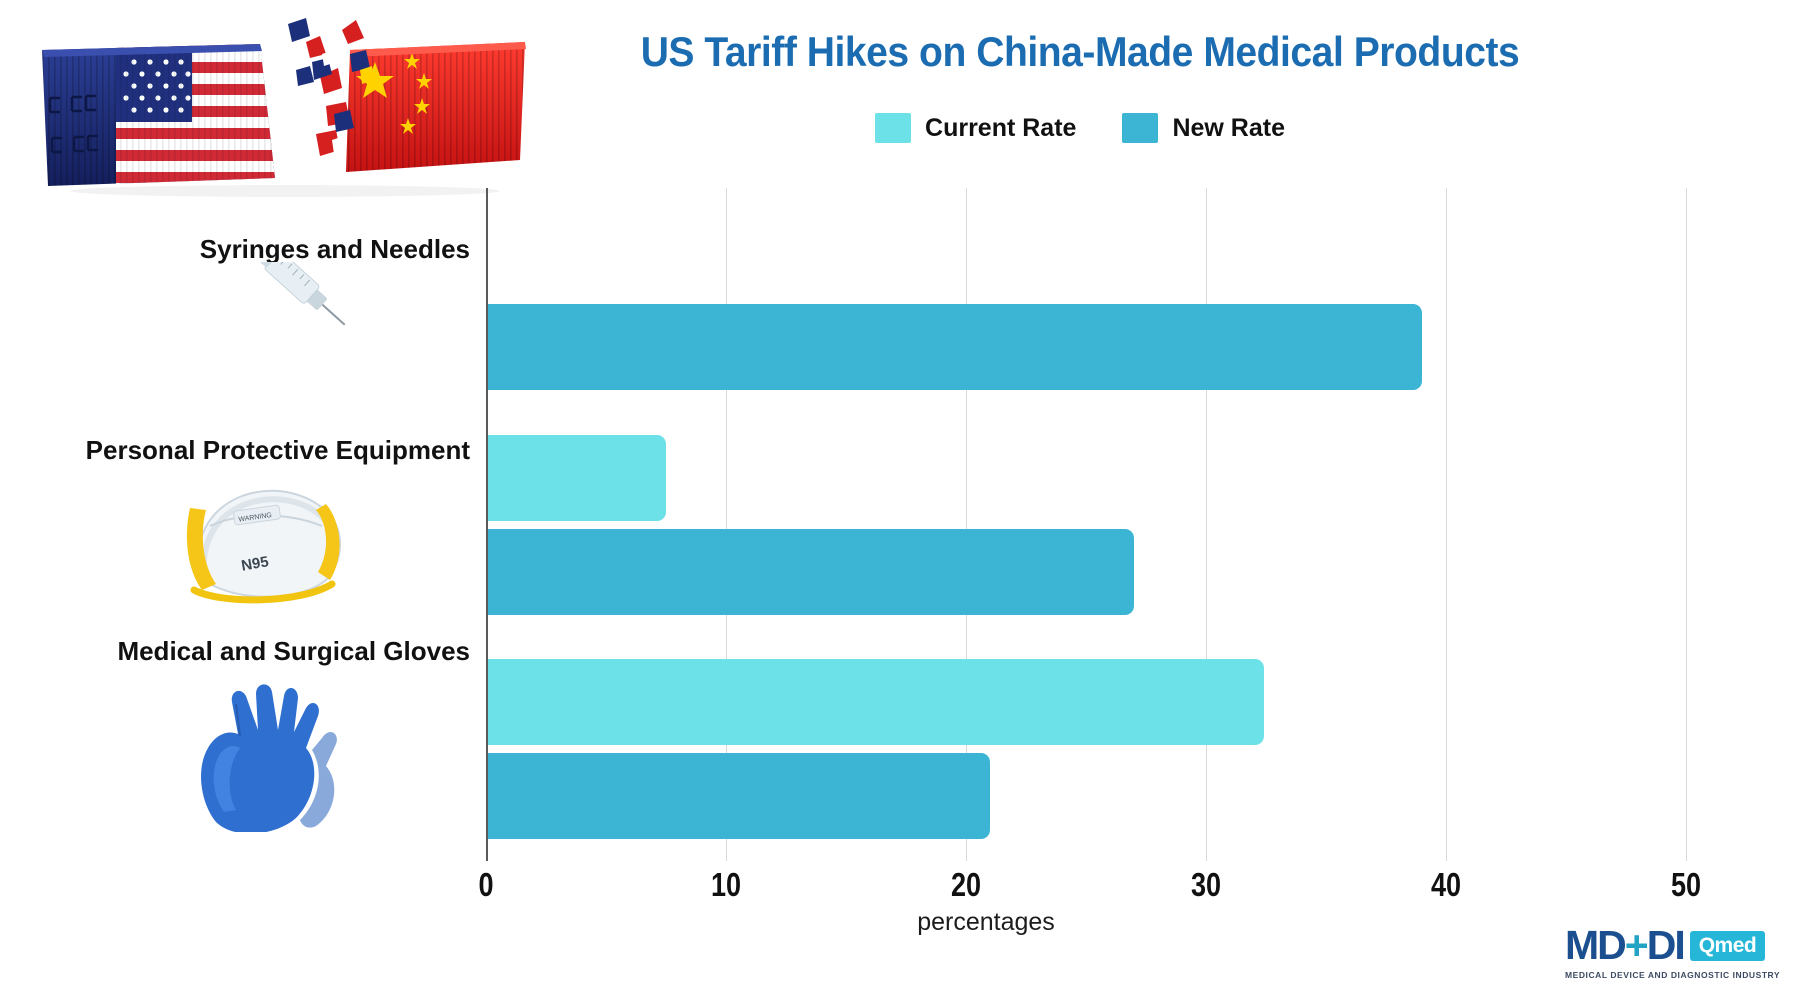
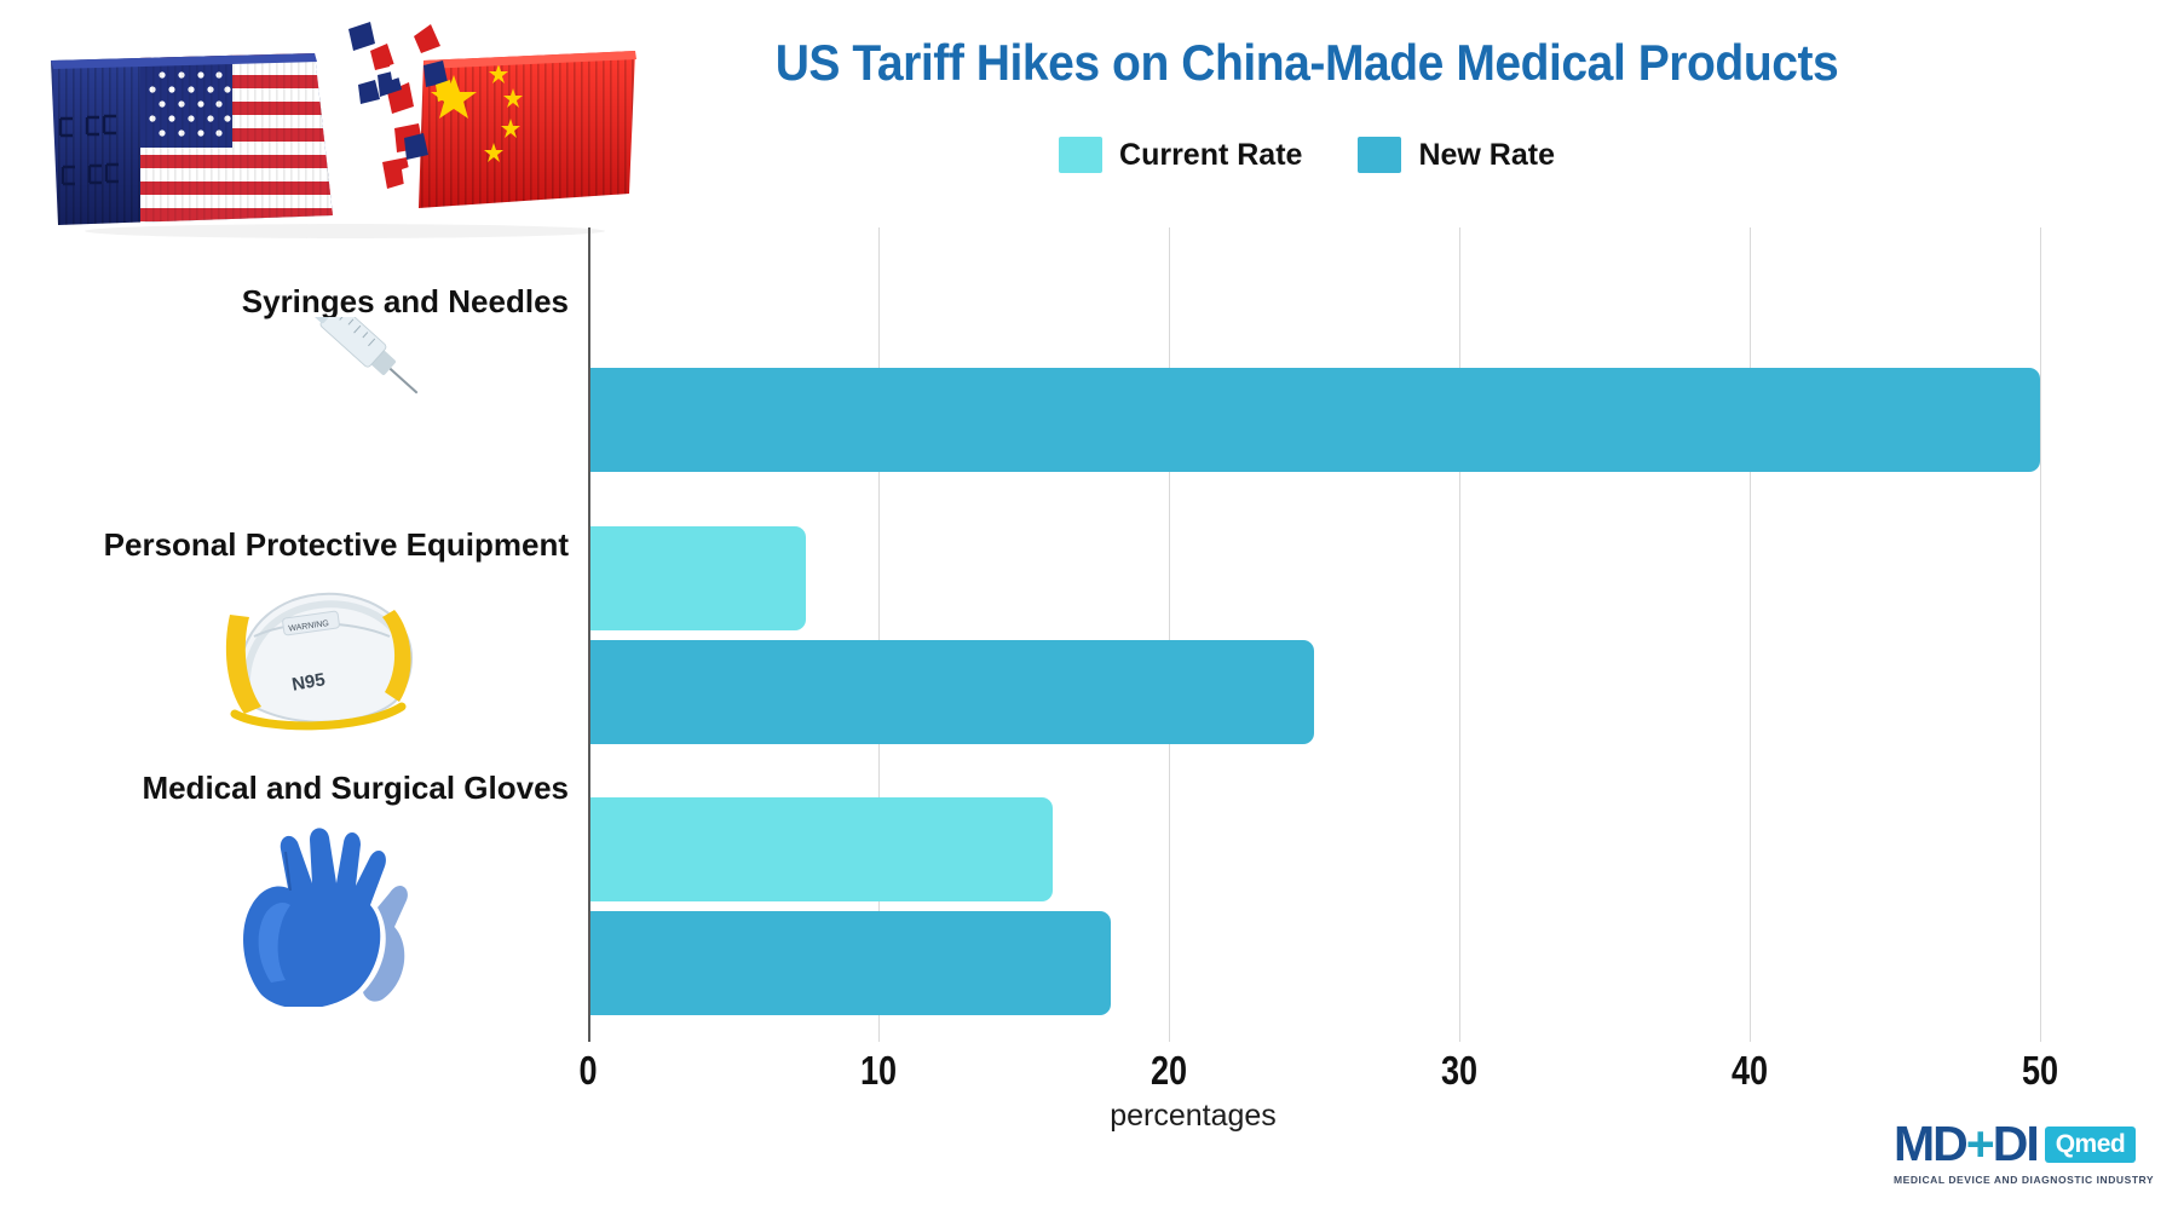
New Rate/Syringes and Needles: 39 -> 50
New Rate/Personal Protective Equipment: 27 -> 25
Current Rate/Medical and Surgical Gloves: 32.4 -> 16.0
New Rate/Medical and Surgical Gloves: 21 -> 18
